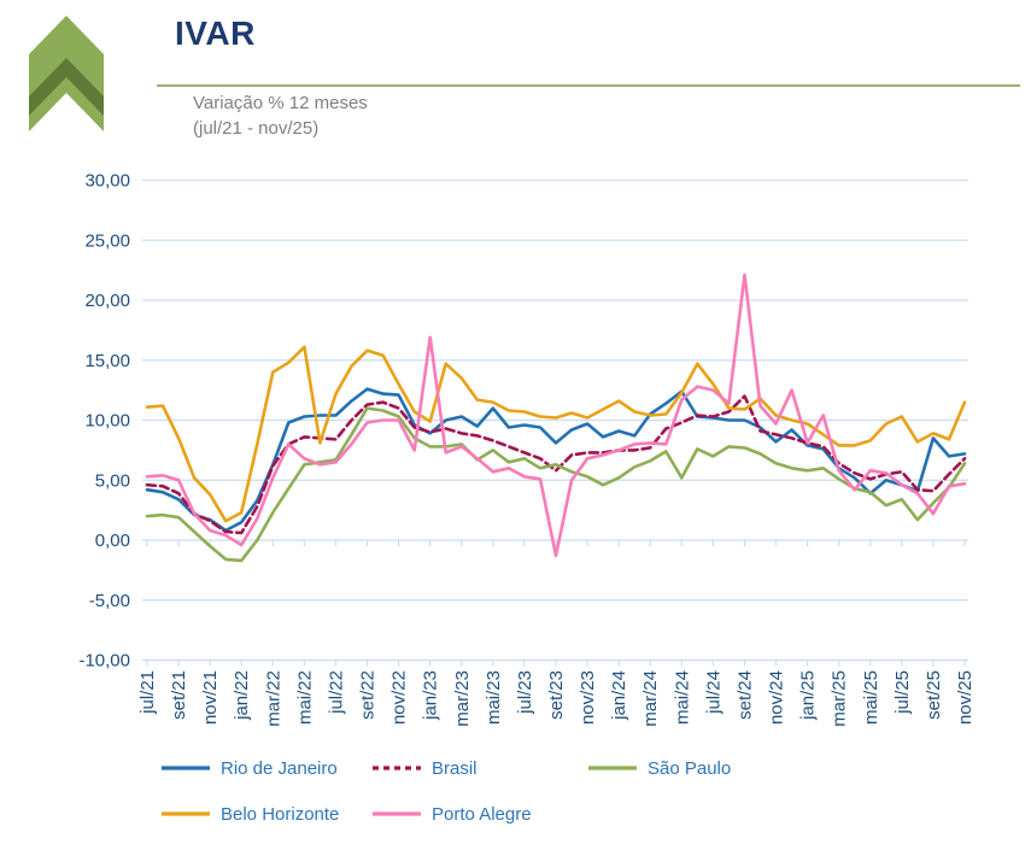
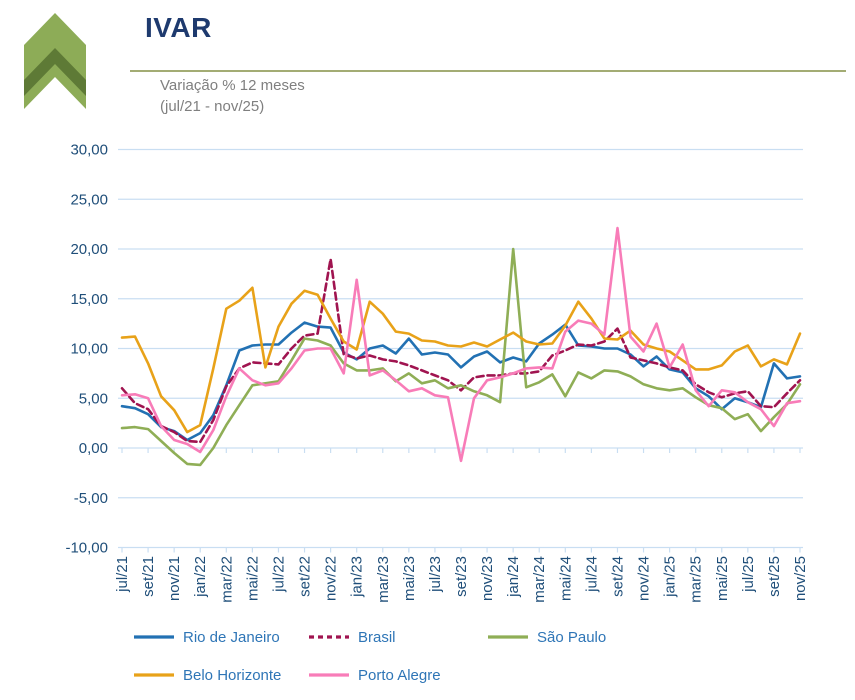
Brasil/jul/21: 5 -> 6
Brasil/nov/22: 11 -> 19
São Paulo/jan/24: 5 -> 20
